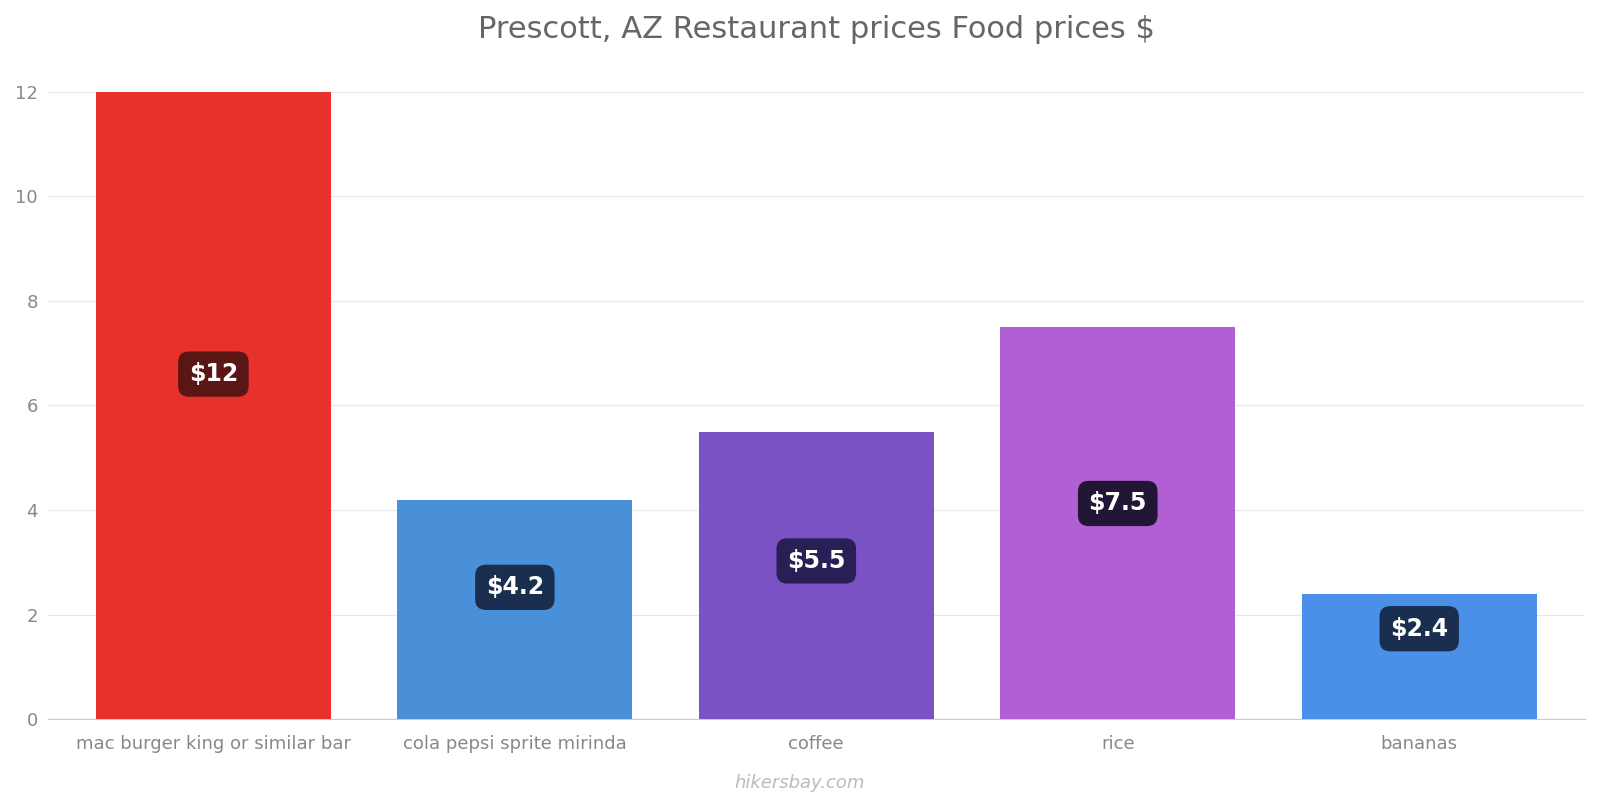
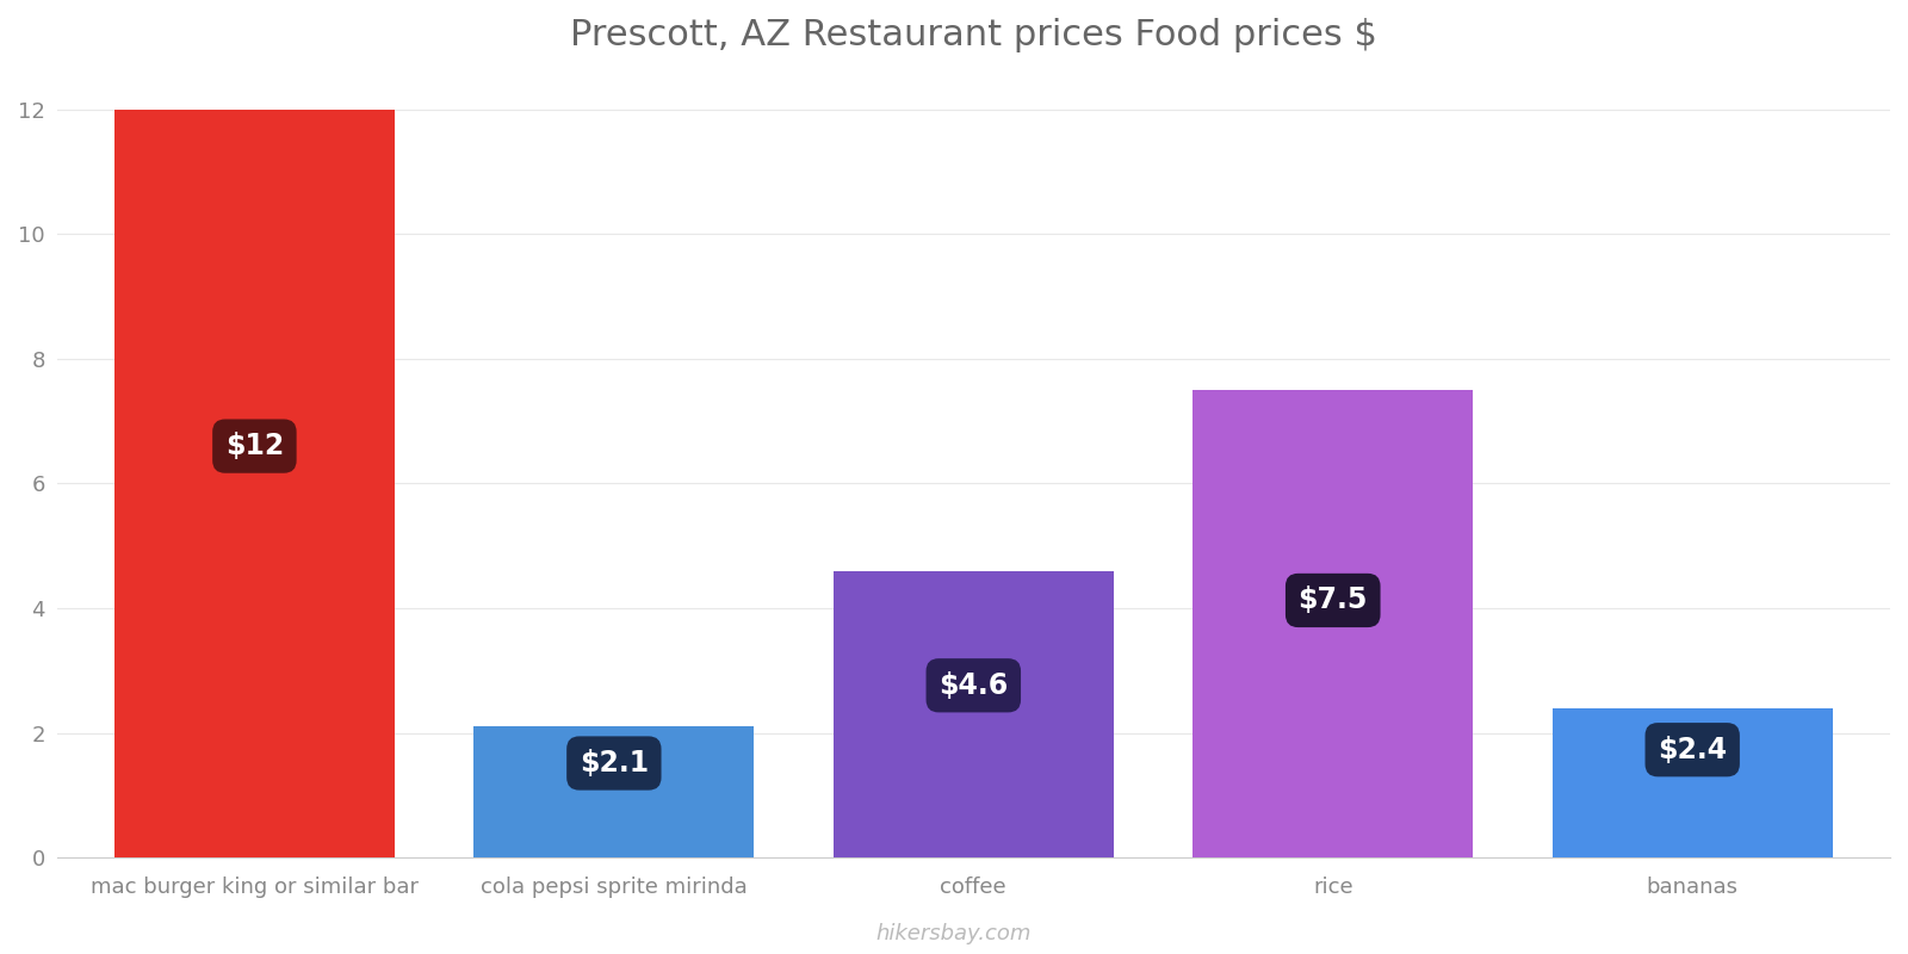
cola pepsi sprite mirinda: $4.2 -> $2.1
coffee: $5.5 -> $4.6
